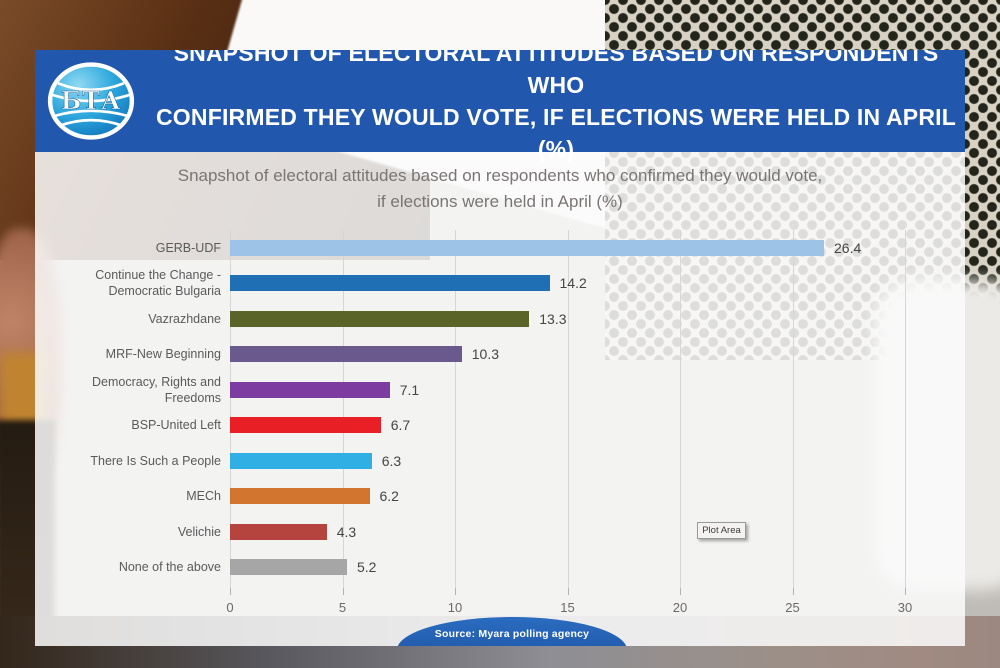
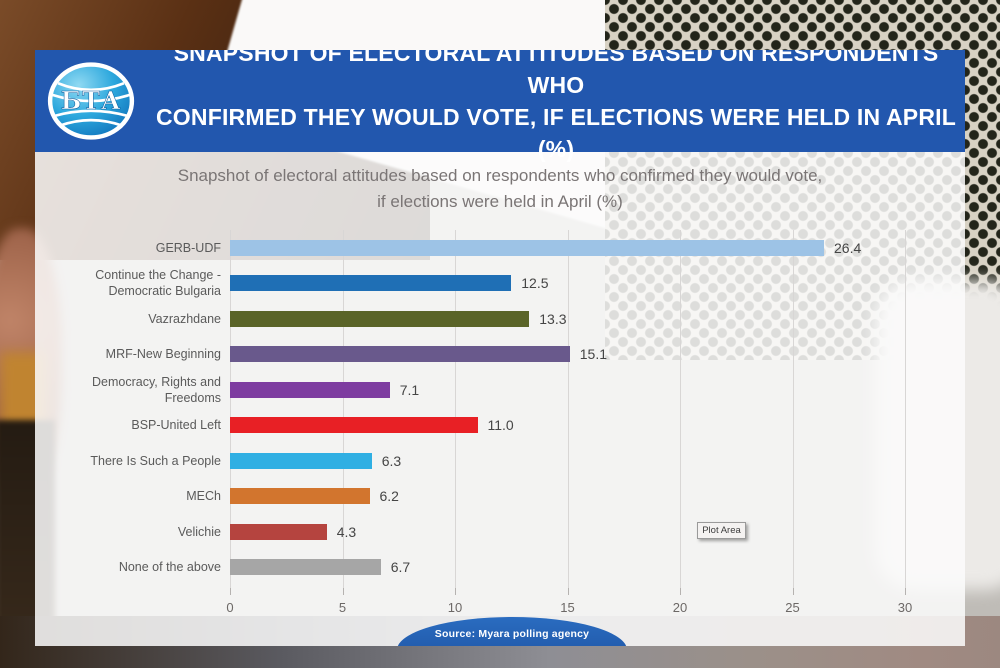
Continue the Change - Democratic Bulgaria: 14.2 -> 12.5
MRF-New Beginning: 10.3 -> 15.1
BSP-United Left: 6.7 -> 11.0
None of the above: 5.2 -> 6.7
